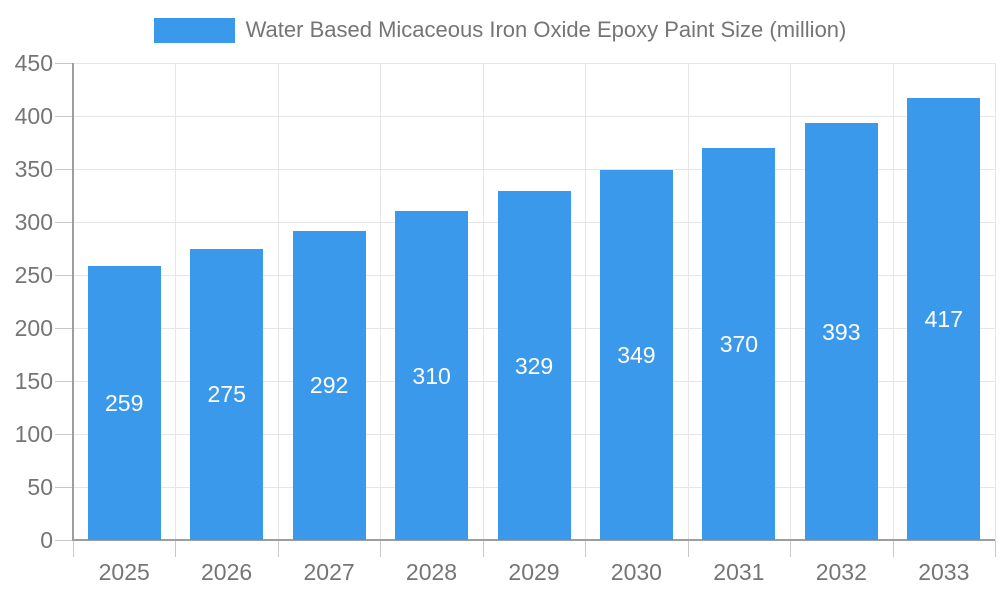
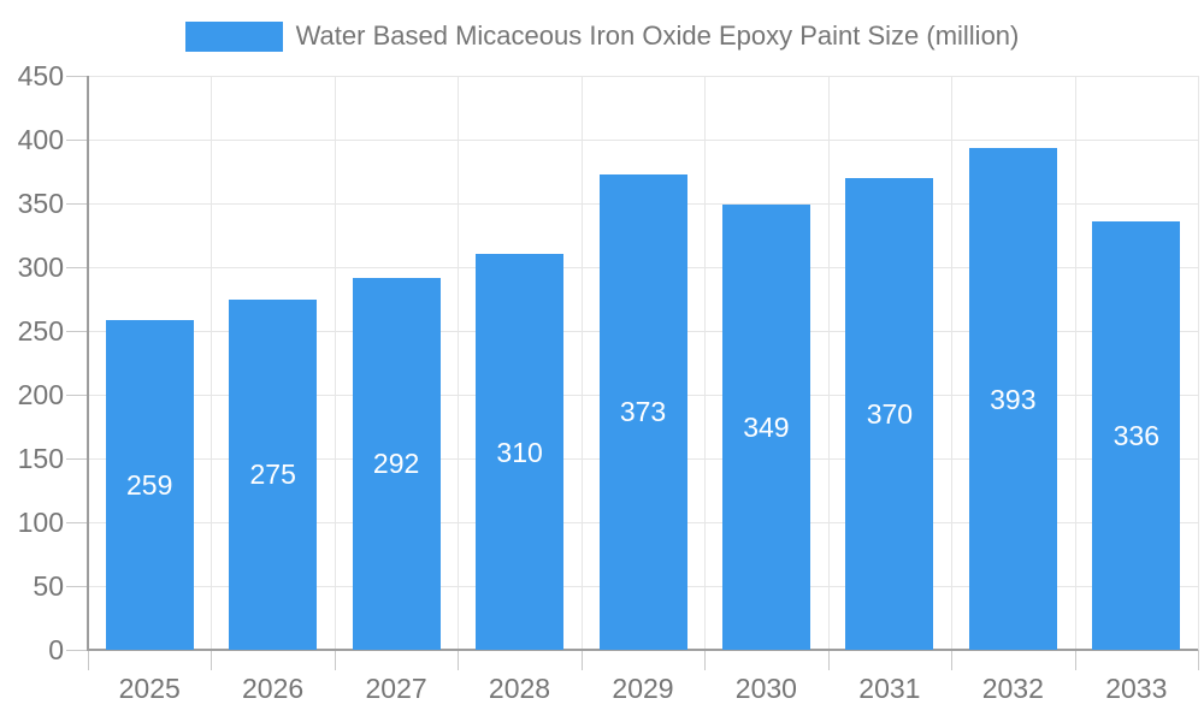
2029: 329 -> 373
2033: 417 -> 336
